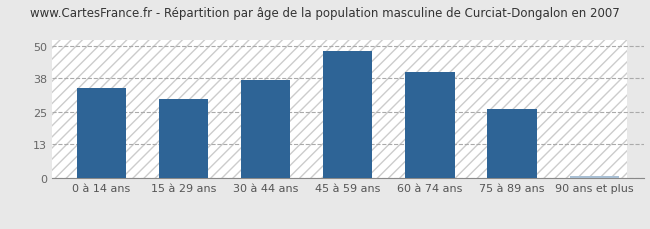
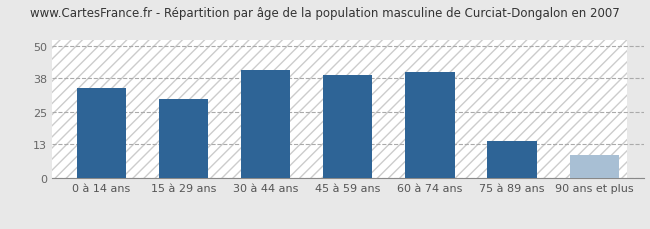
30 à 44 ans: 37 -> 41
45 à 59 ans: 48 -> 39
75 à 89 ans: 26 -> 14
90 ans et plus: 1 -> 9
